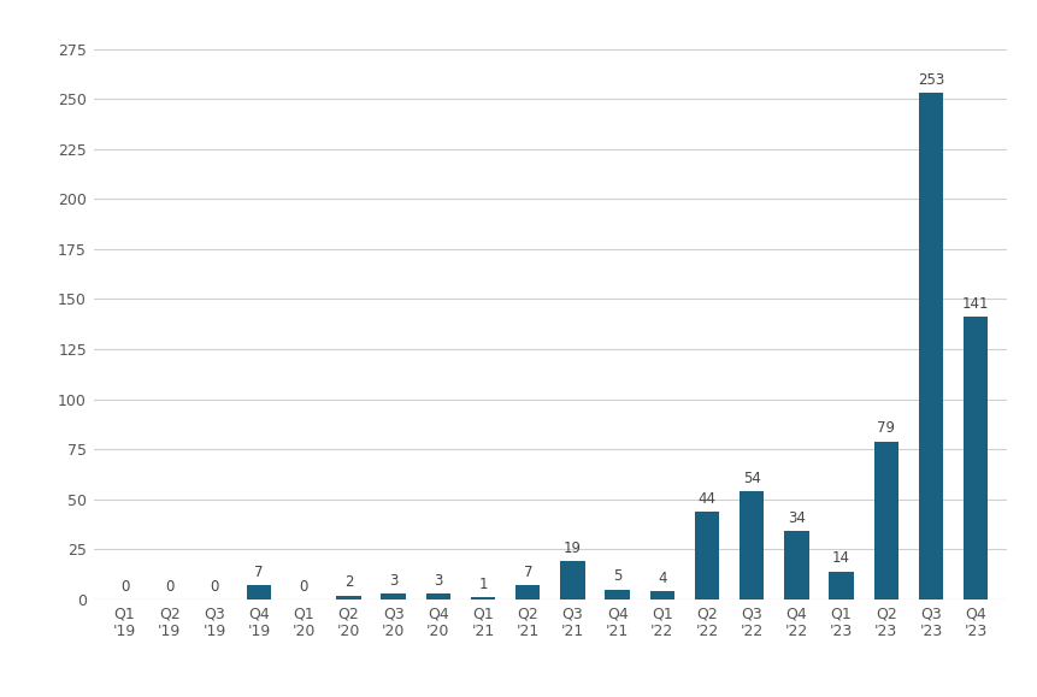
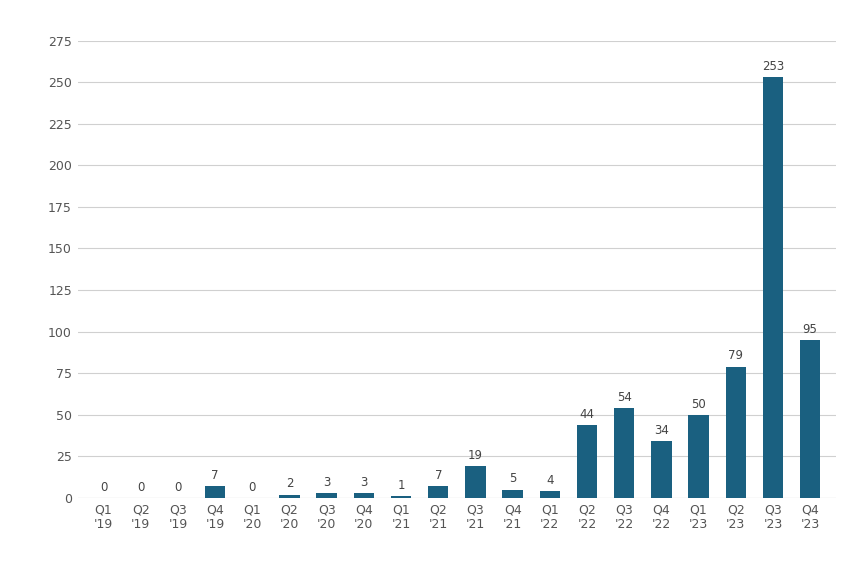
Q1 '23: 14 -> 50
Q4 '23: 141 -> 95
